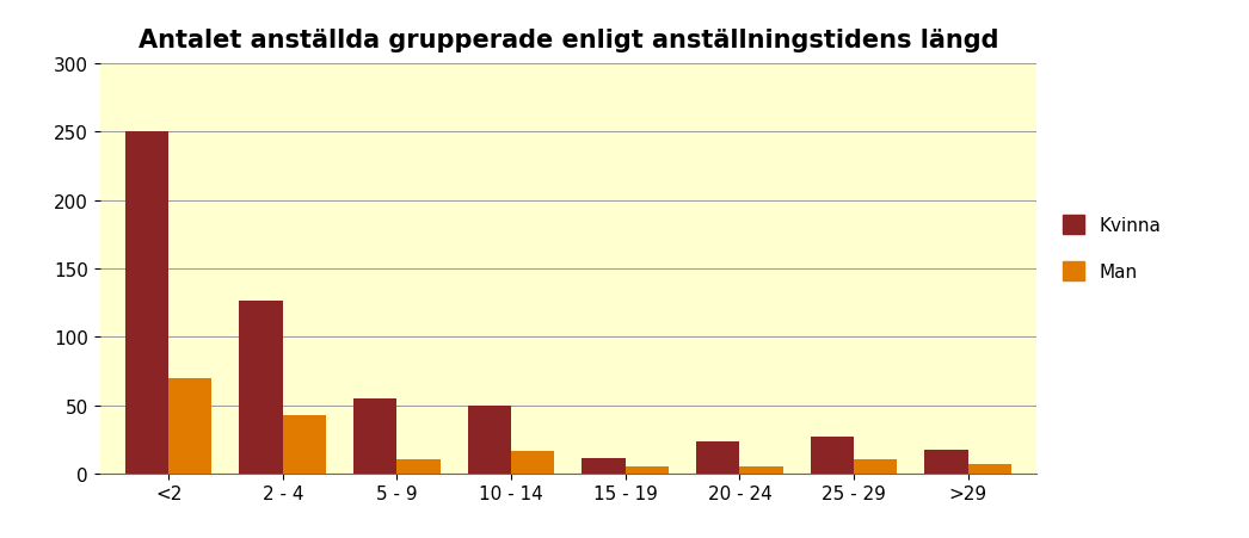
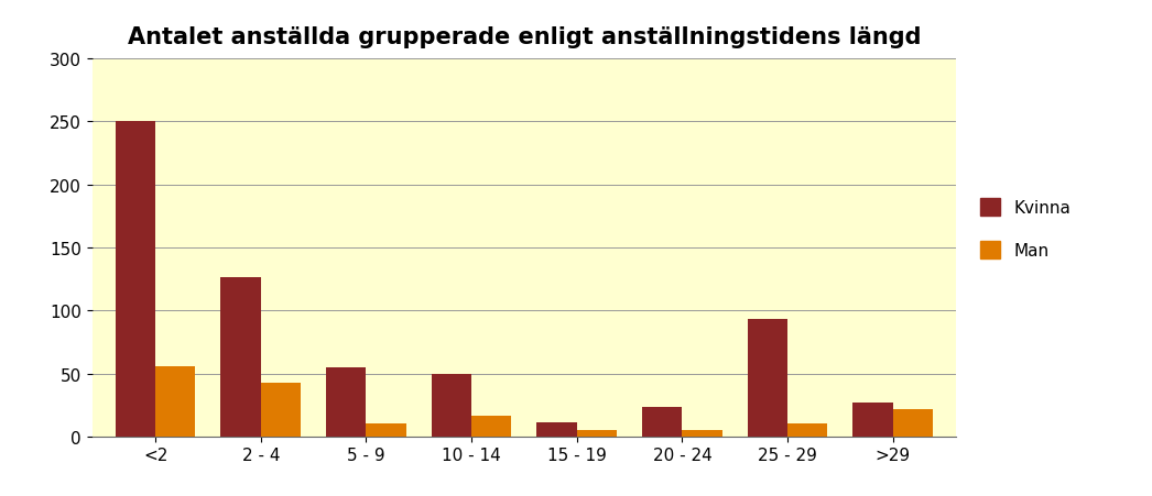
Man/<2: 70 -> 56
Kvinna/25 - 29: 27 -> 93
Kvinna/>29: 17 -> 27
Man/>29: 7 -> 22
